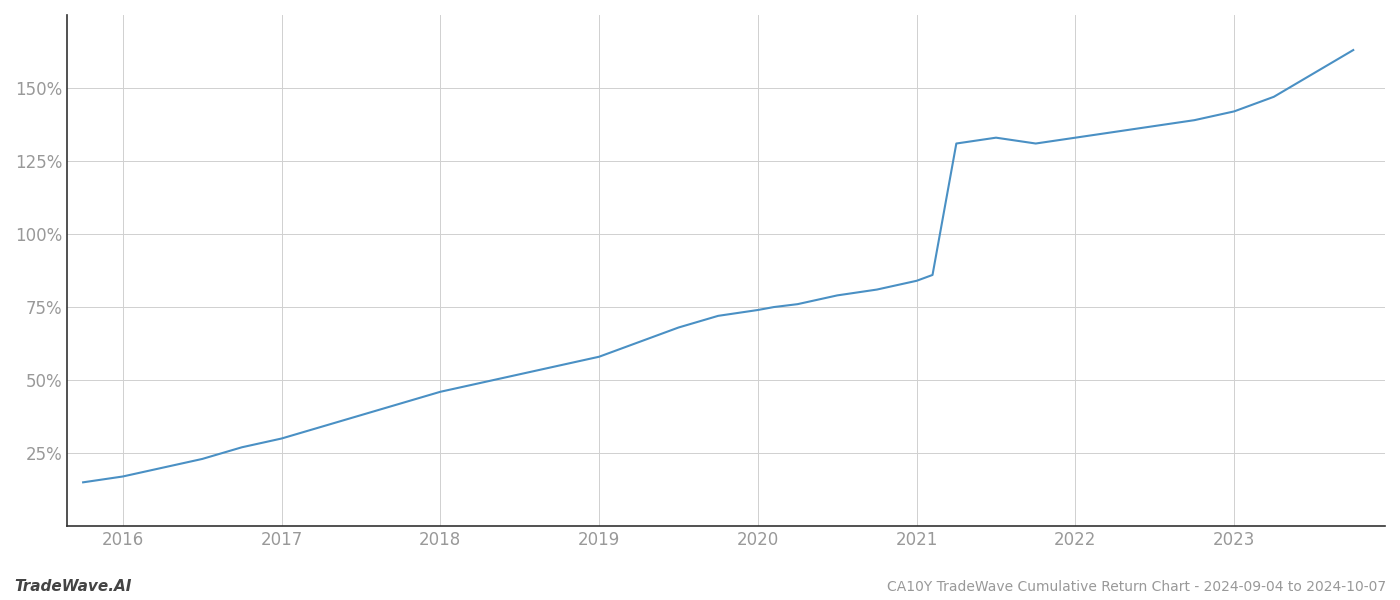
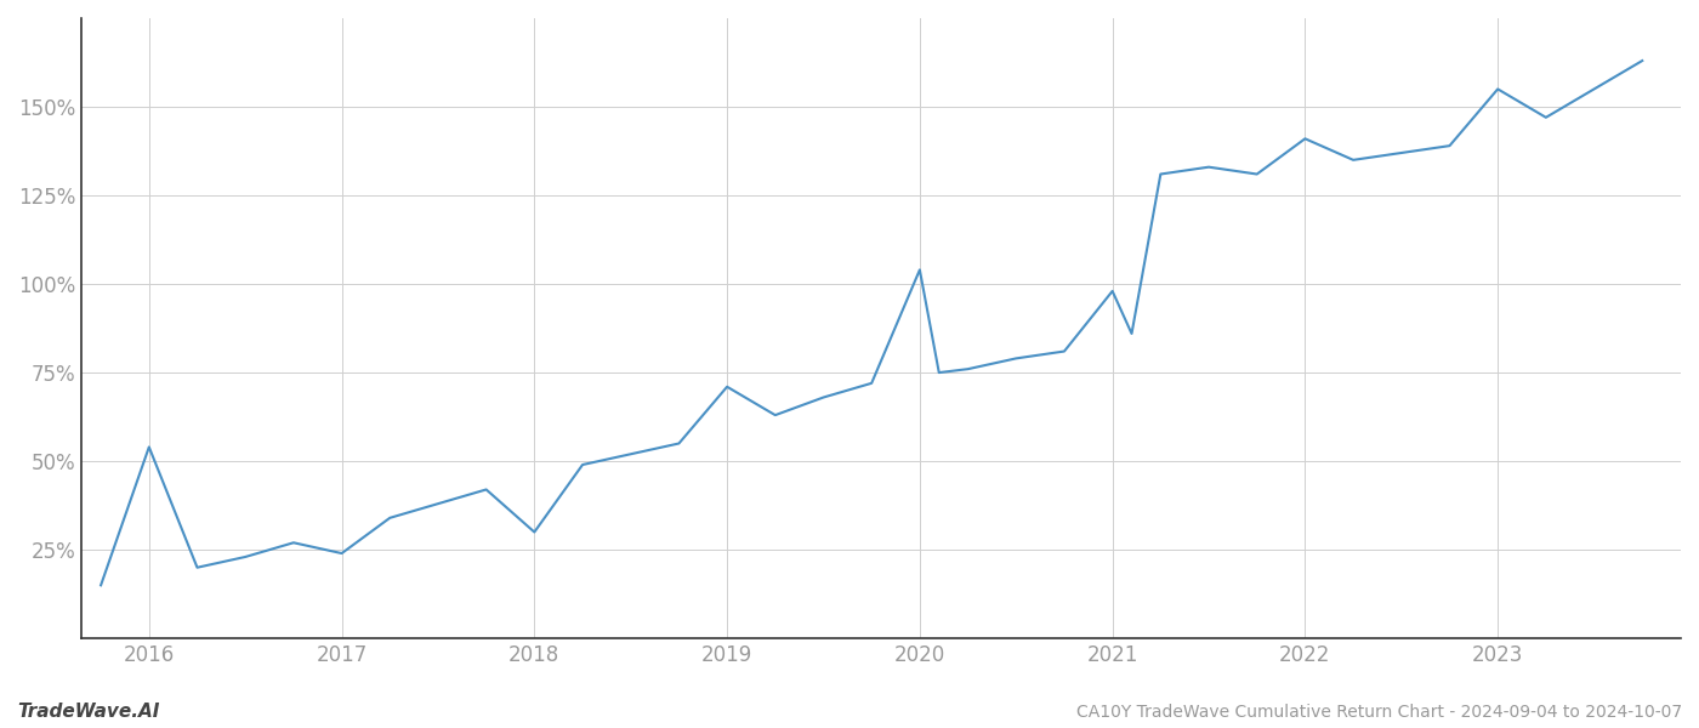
2016: 17% -> 54%
2017: 30% -> 24%
2018: 46% -> 30%
2019: 58% -> 71%
2020: 74% -> 104%
2021: 84% -> 98%
2022: 133% -> 141%
2023: 142% -> 155%
